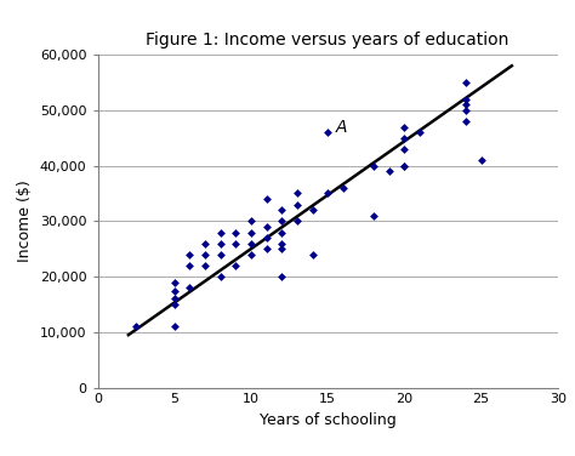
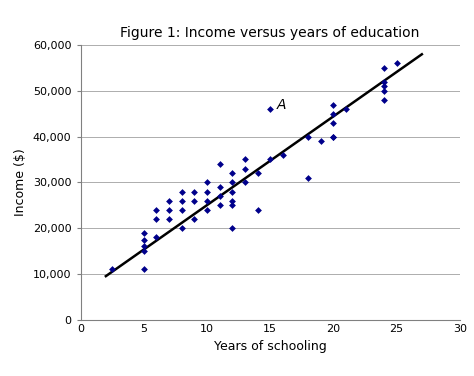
25: 41,000 -> 56,000
